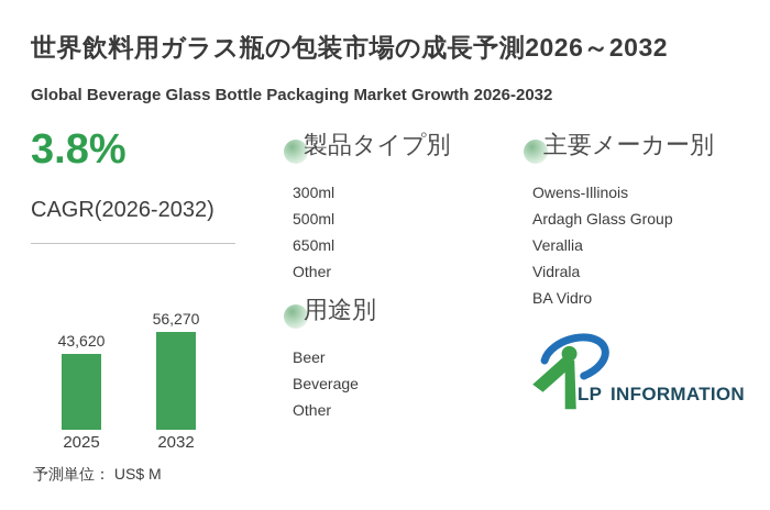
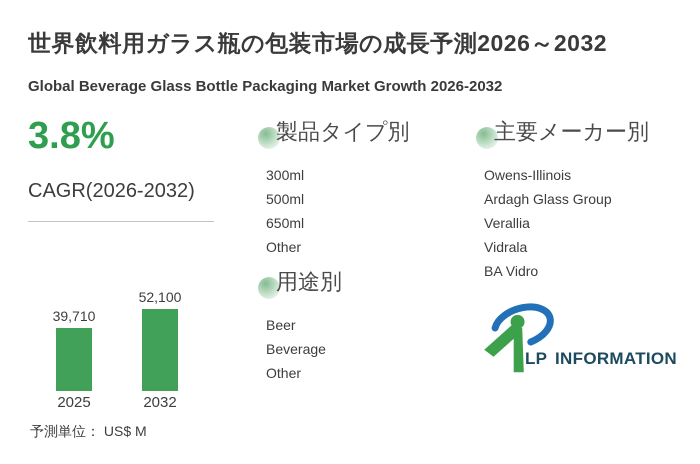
2025: 43,620 -> 39,710
2032: 56,270 -> 52,100
